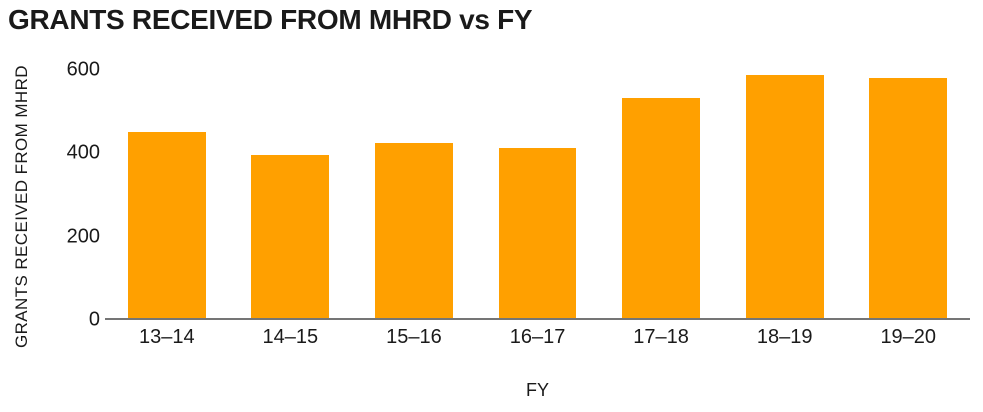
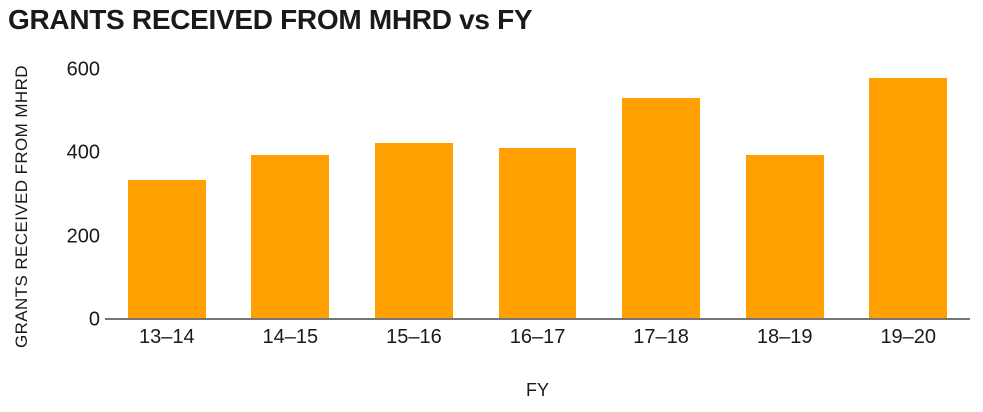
13–14: 450 -> 330
18–19: 580 -> 390
